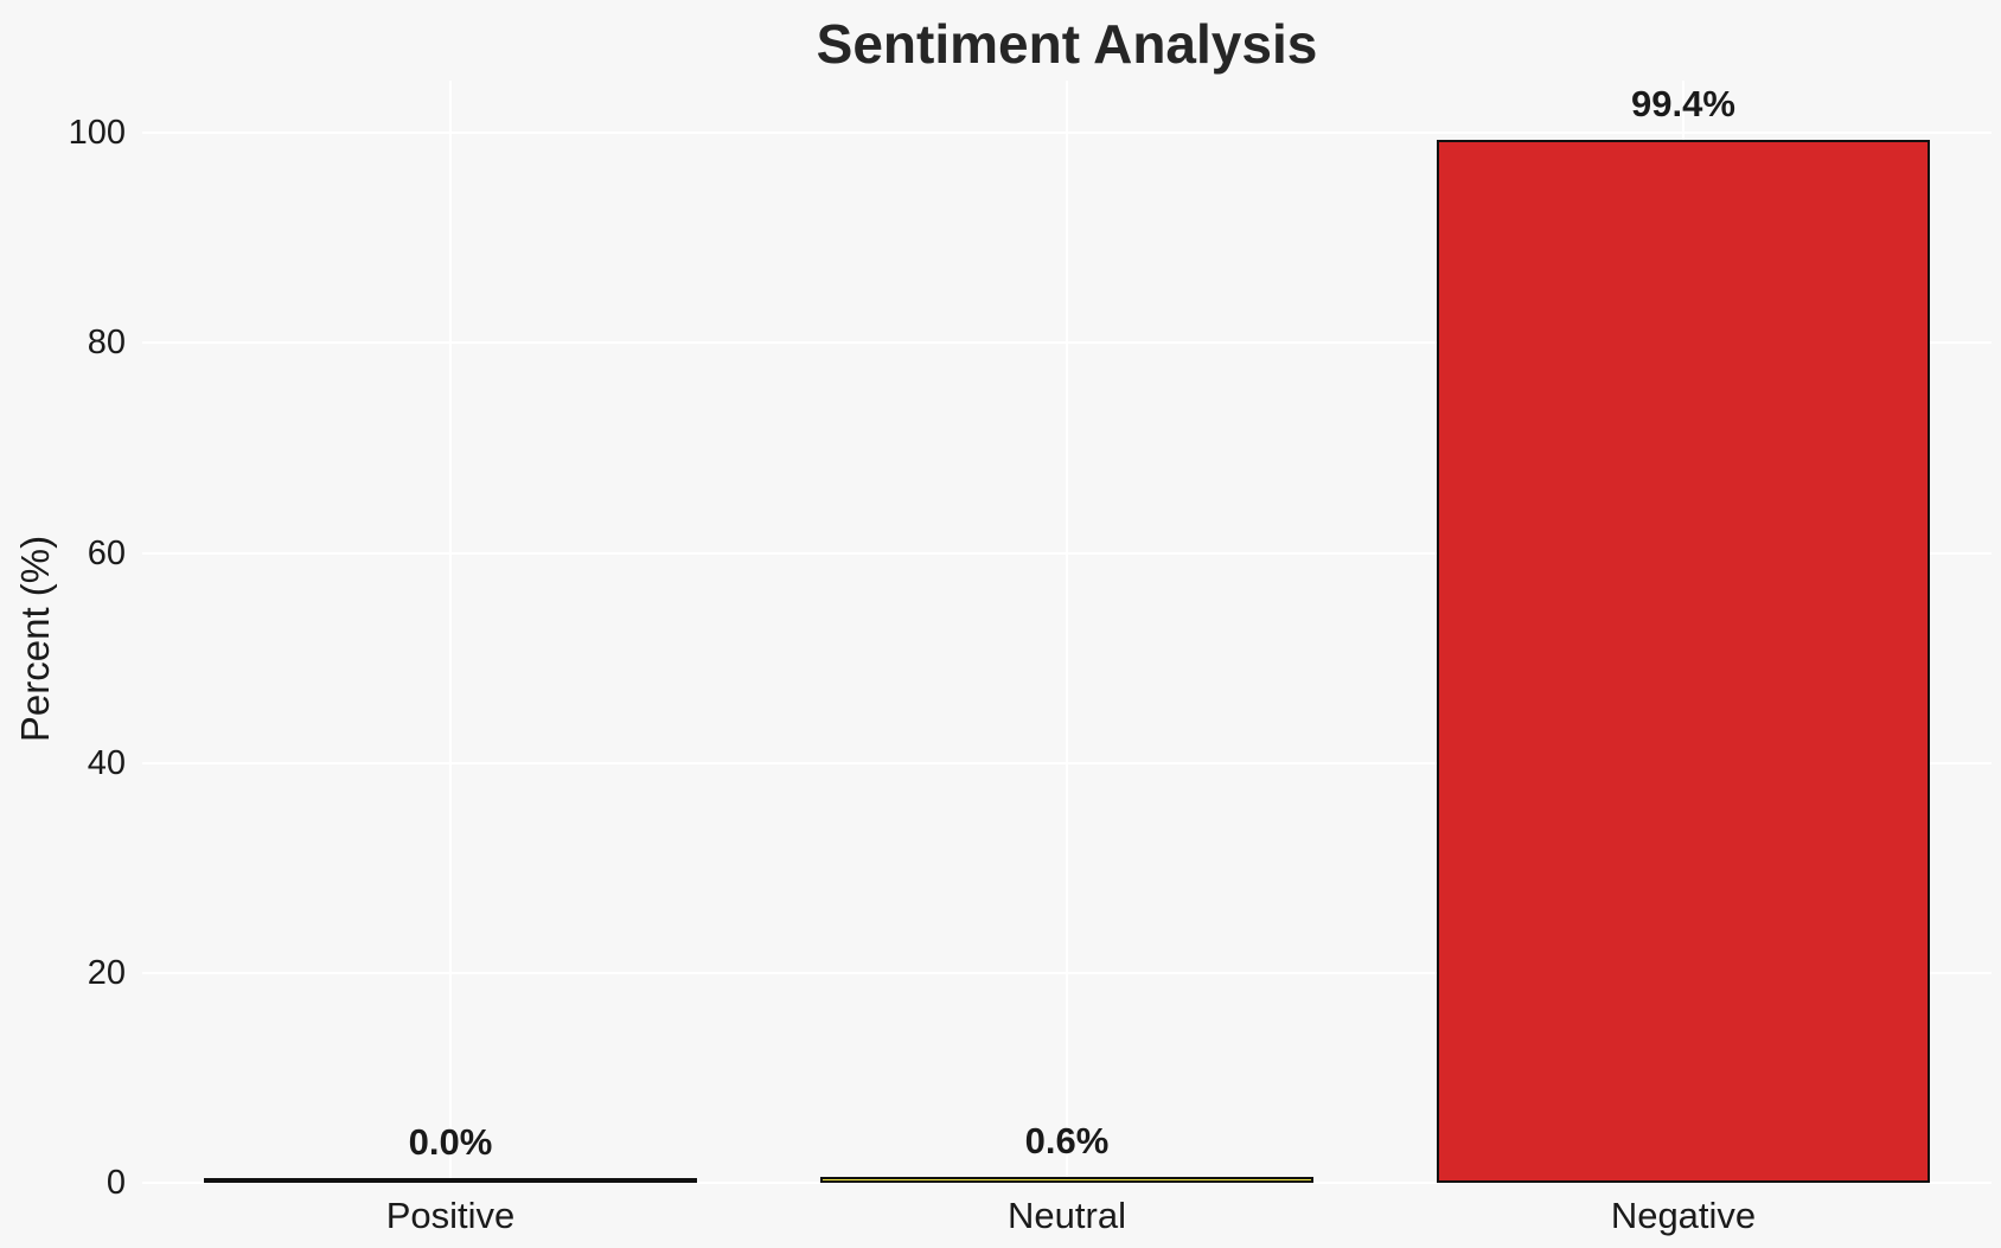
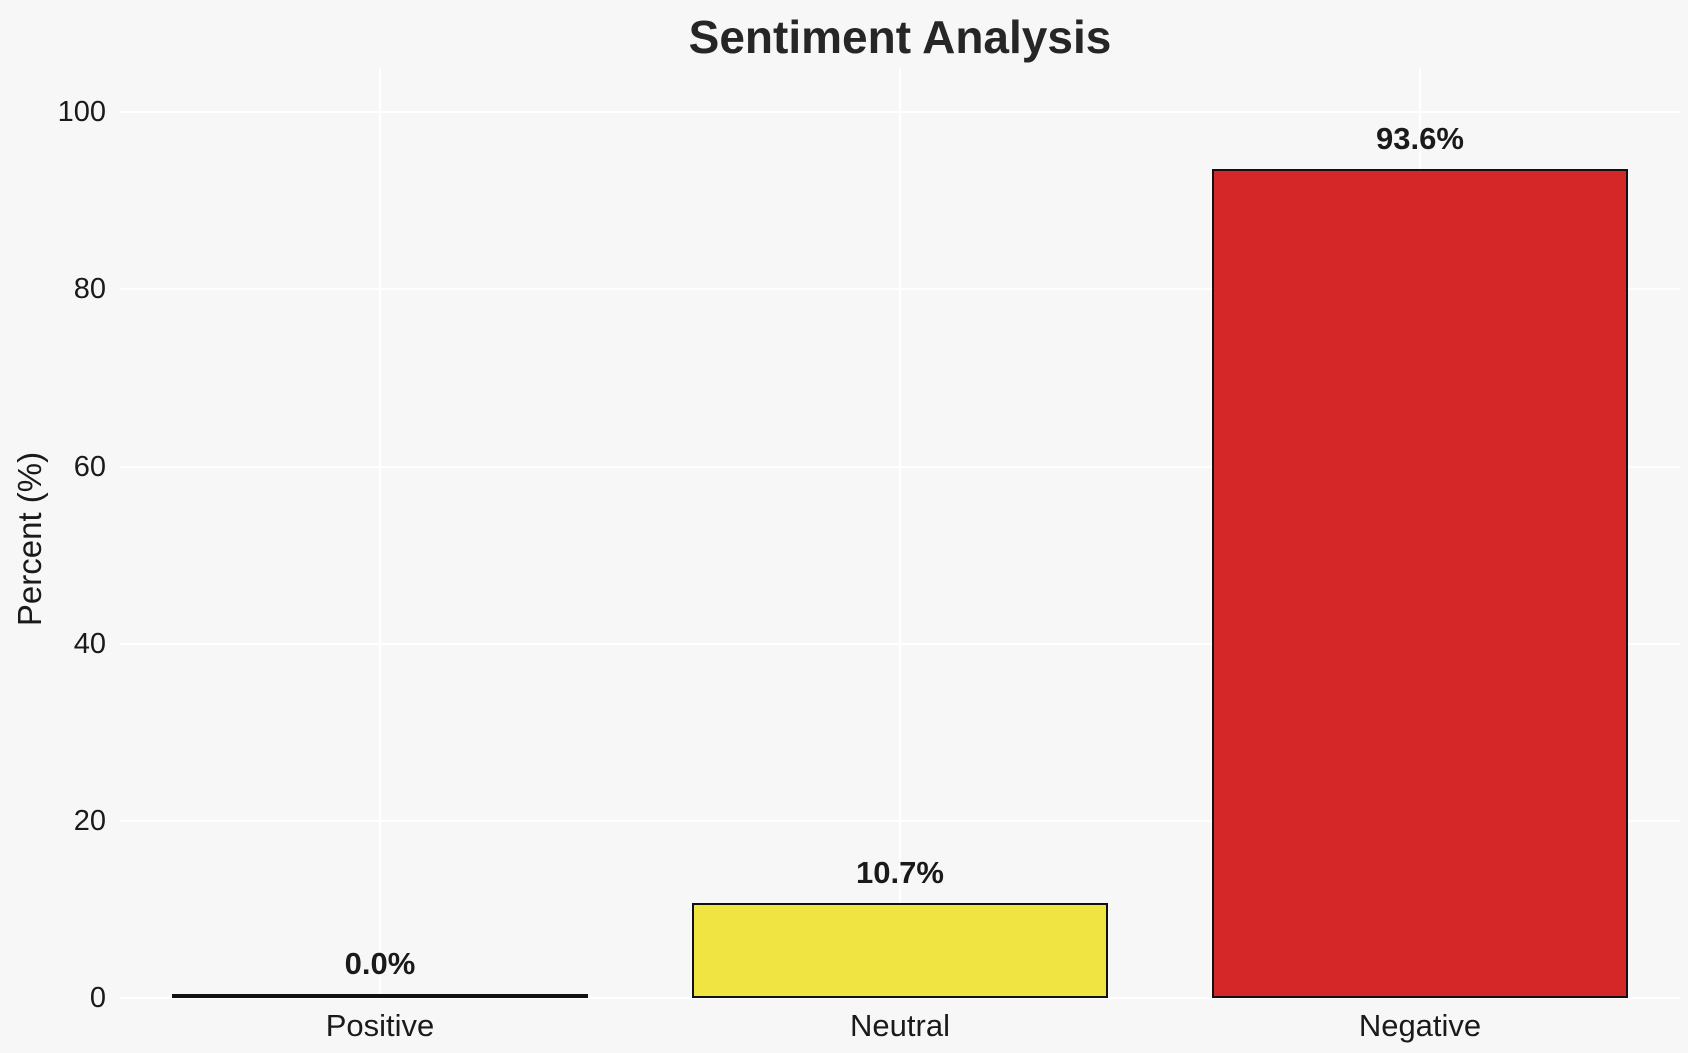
Neutral: 0.6% -> 10.7%
Negative: 99.4% -> 93.6%
